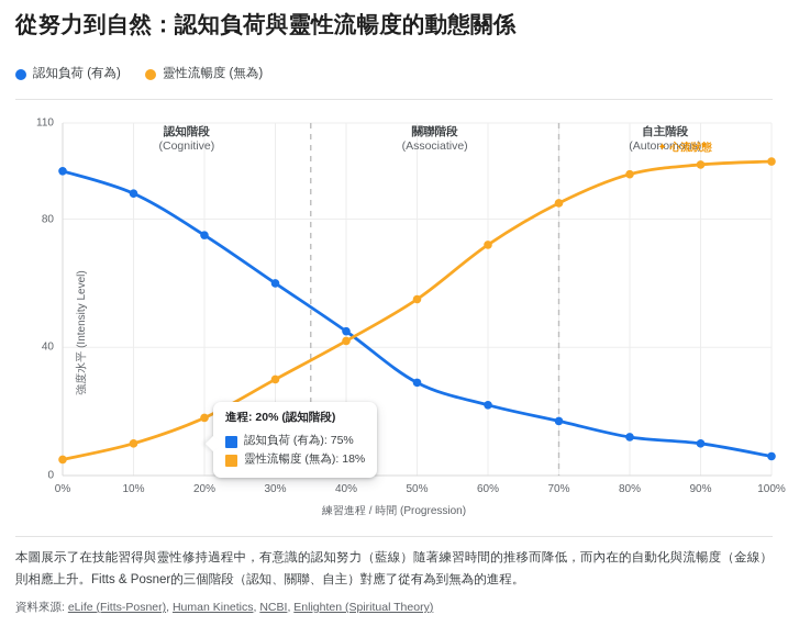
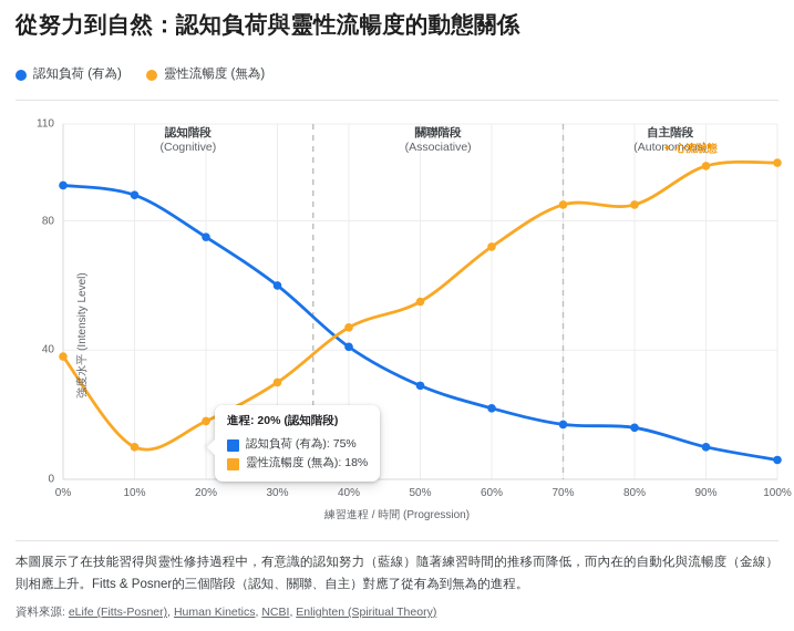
認知負荷 (有為)/0: 95% -> 91%
靈性流暢度 (無為)/0: 5% -> 38%
認知負荷 (有為)/40: 45% -> 41%
靈性流暢度 (無為)/40: 42% -> 47%
認知負荷 (有為)/80: 12% -> 16%
靈性流暢度 (無為)/80: 94% -> 85%
